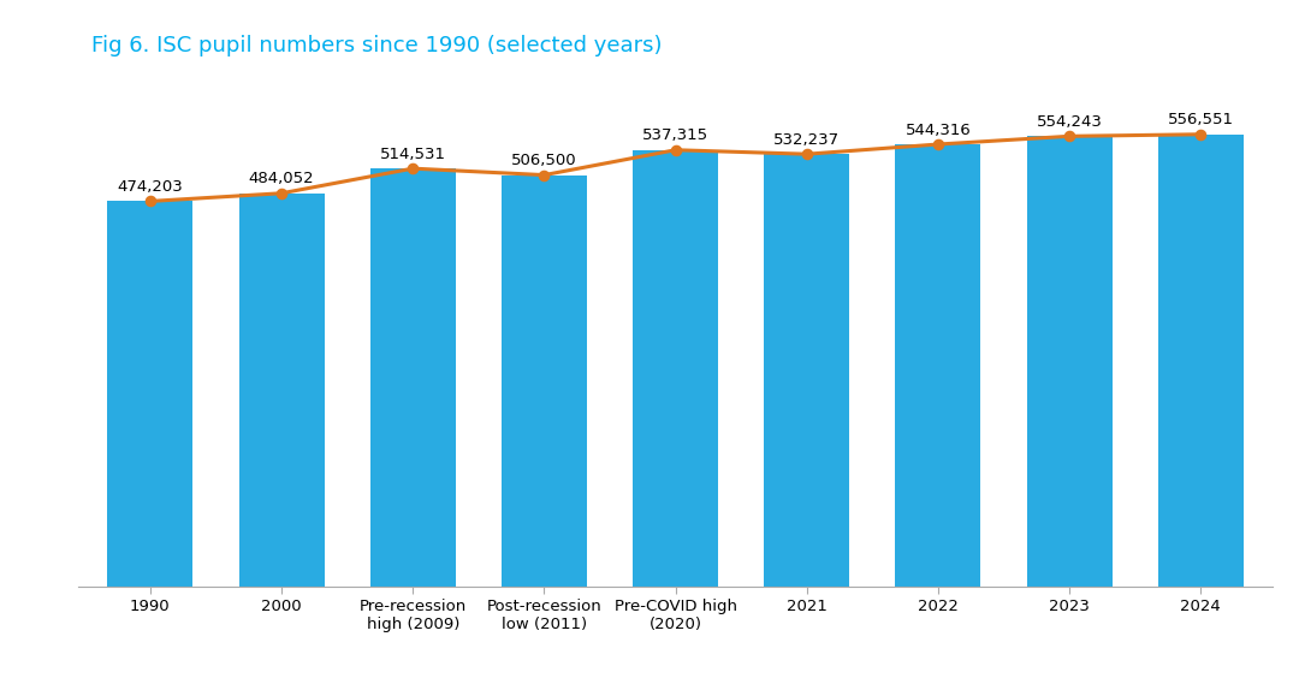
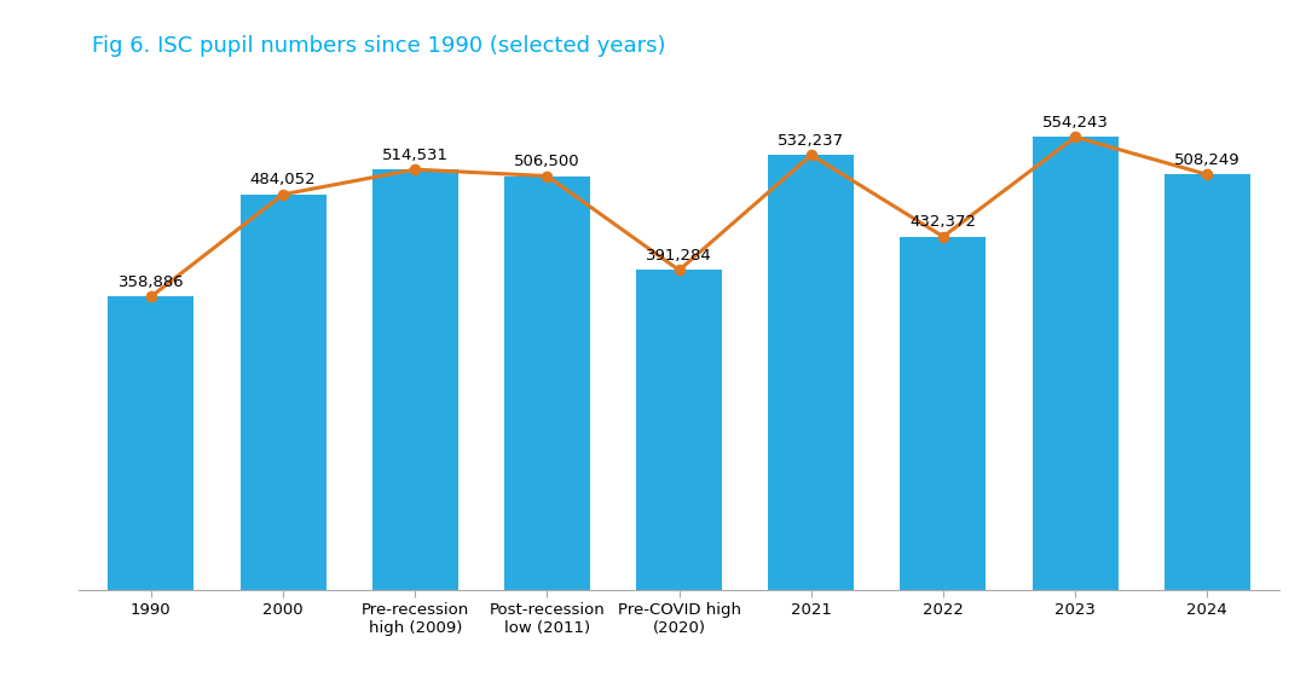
1990: 474,203 -> 358,886
Pre-COVID high (2020): 537,315 -> 391,284
2022: 544,316 -> 432,372
2024: 556,551 -> 508,249
